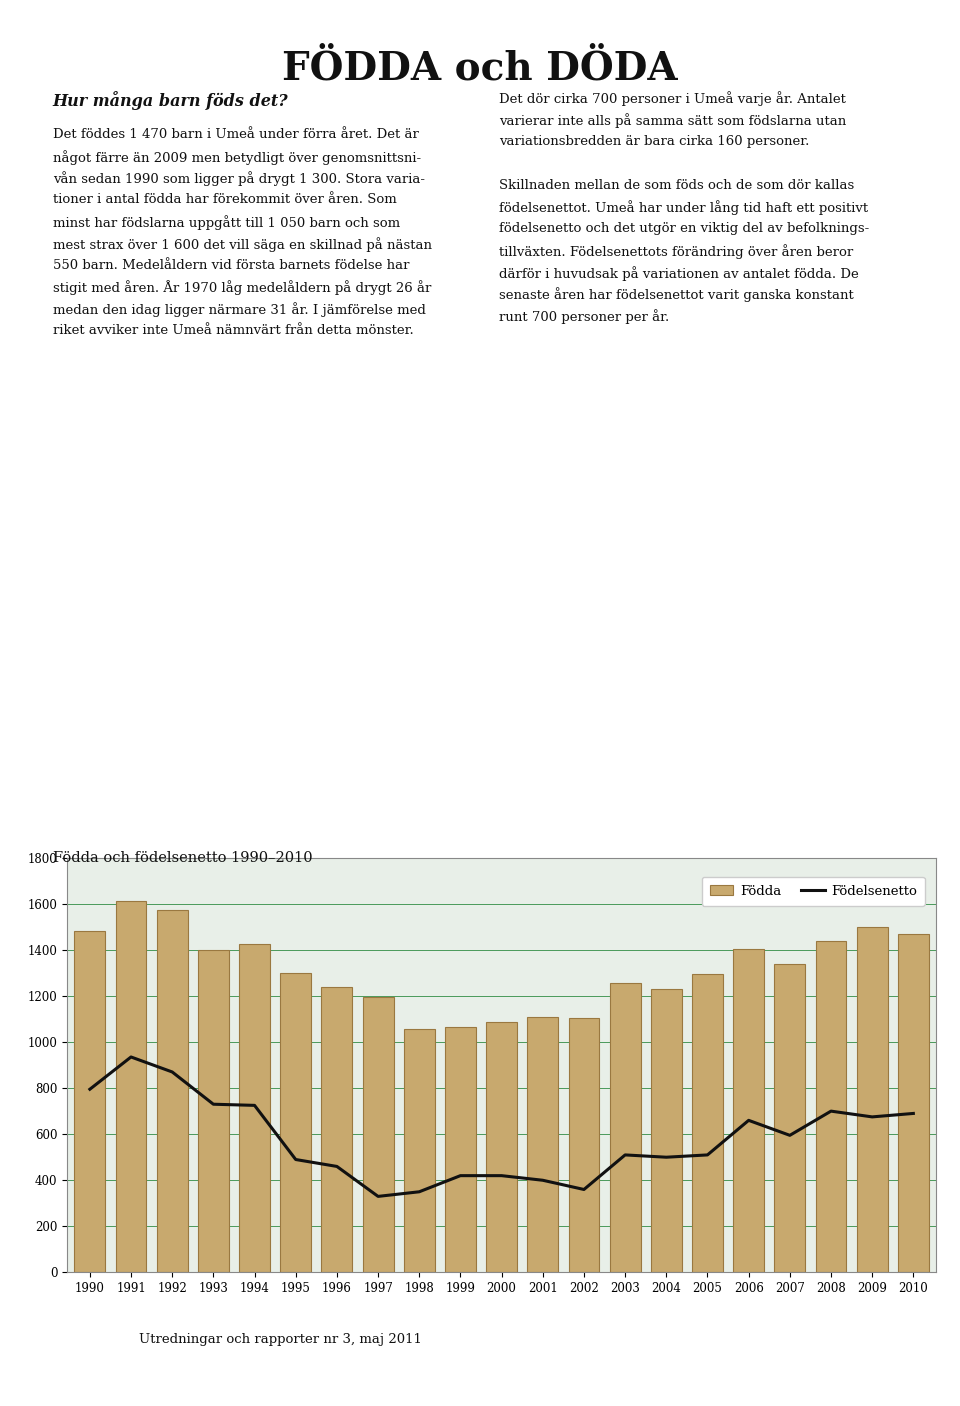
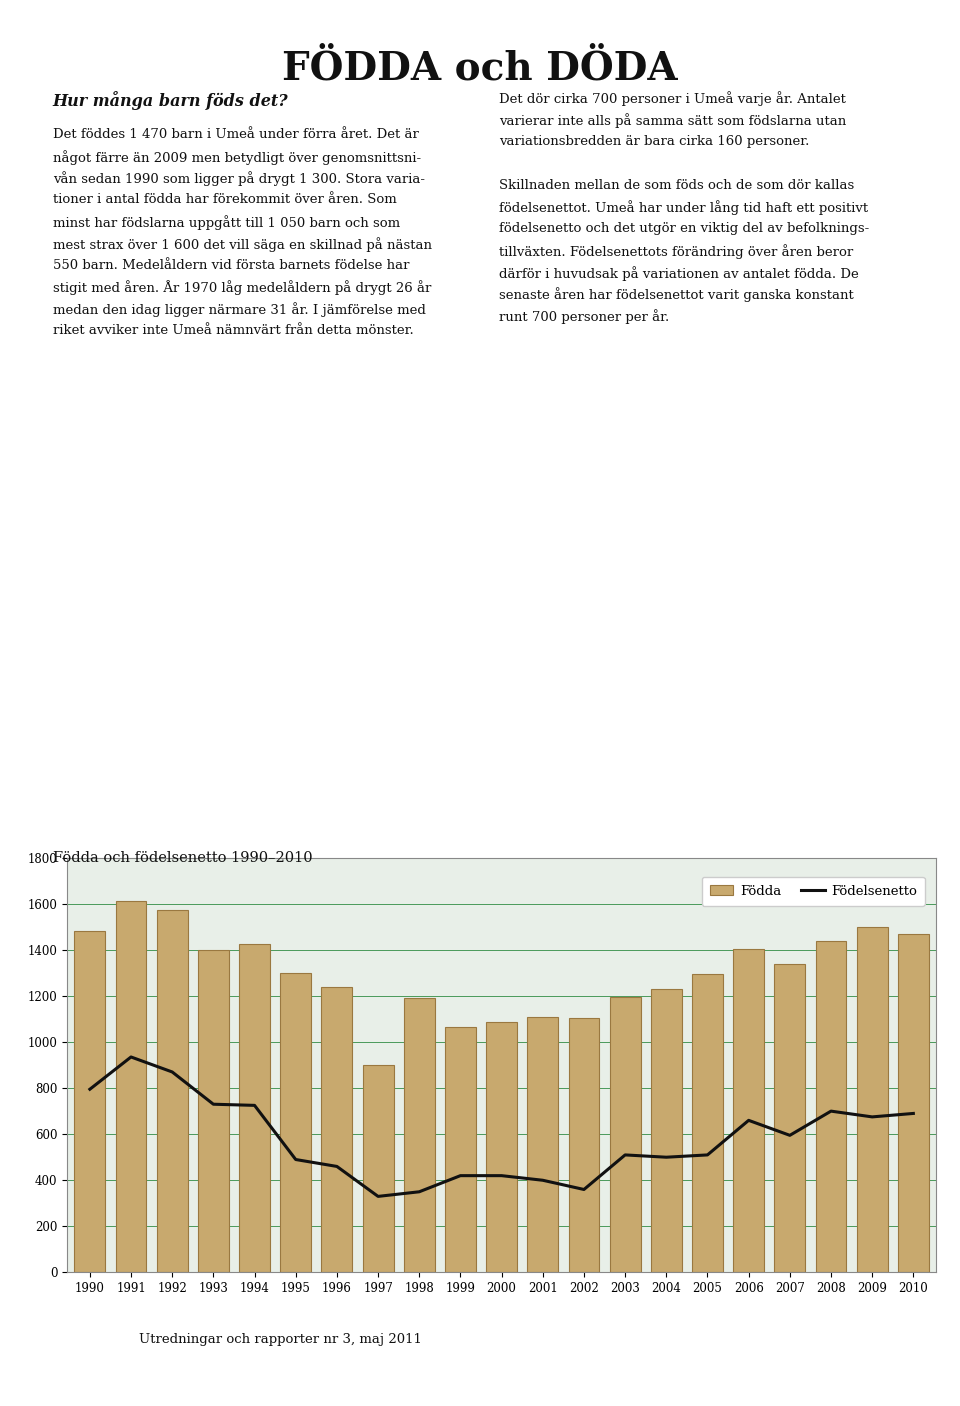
Födda/1997: 1195 -> 900
Födda/1998: 1055 -> 1190
Födda/2003: 1255 -> 1195
